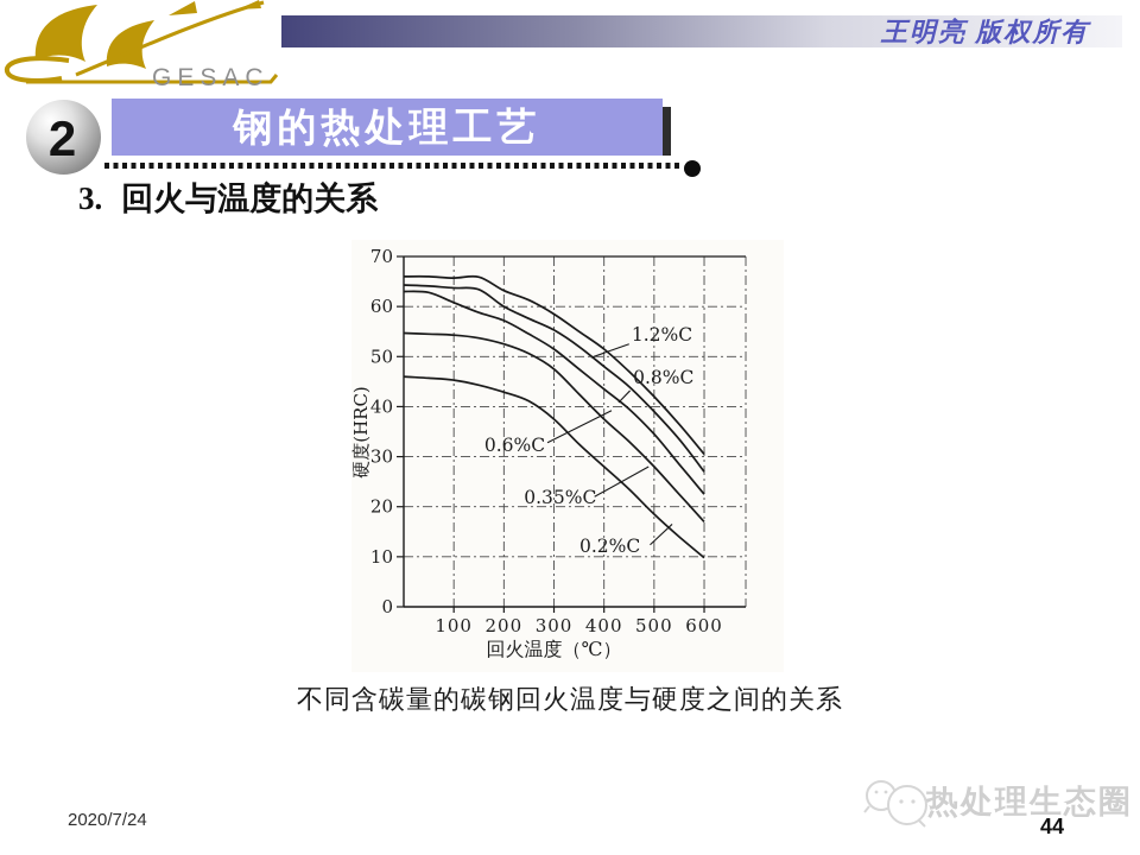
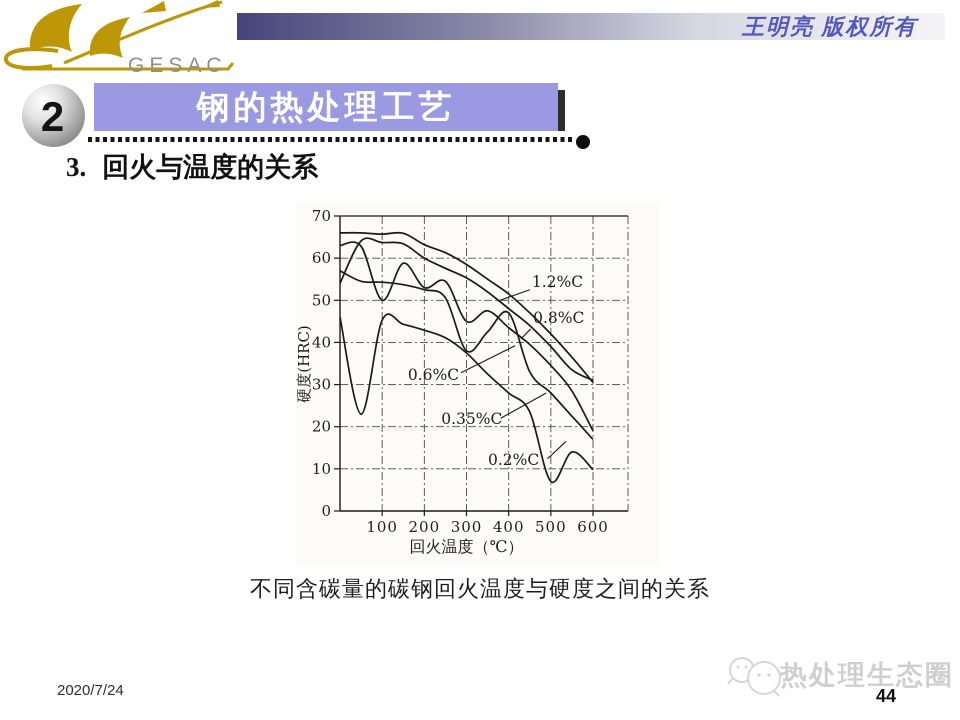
0.8%C/0: 64 -> 54
0.35%C/0: 55 -> 57
0.2%C/50: 46 -> 23
0.6%C/100: 61 -> 50
0.6%C/200: 57 -> 53
0.6%C/300: 52 -> 45
0.35%C/300: 48 -> 38
0.35%C/400: 38 -> 47
0.2%C/500: 18 -> 7
0.8%C/600: 27 -> 31
0.6%C/600: 22 -> 19
